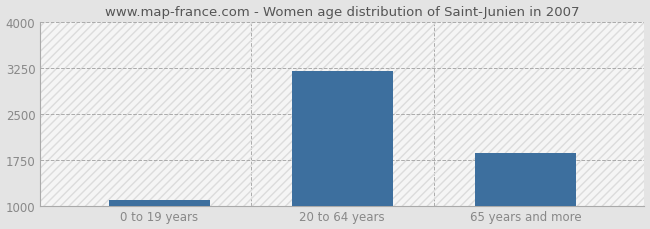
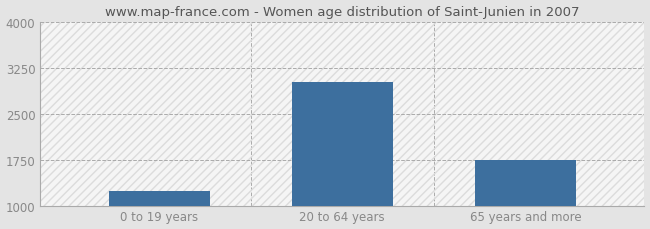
0 to 19 years: 1090 -> 1240
20 to 64 years: 3200 -> 3020
65 years and more: 1860 -> 1740
